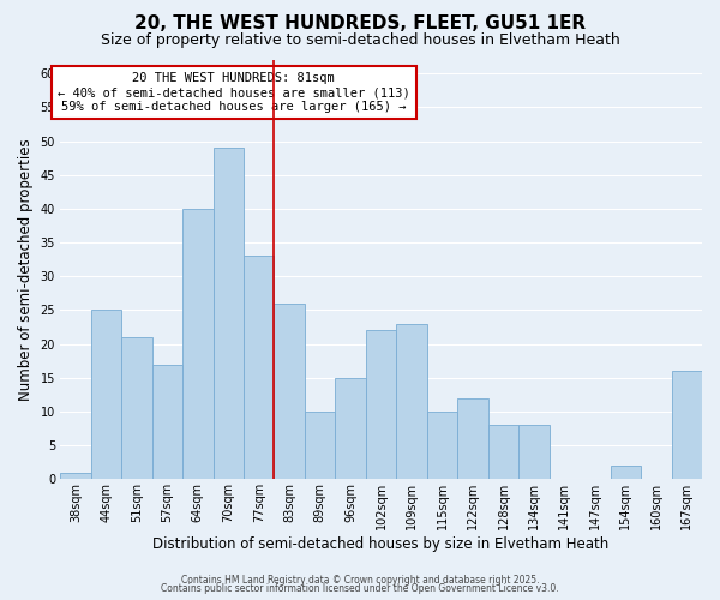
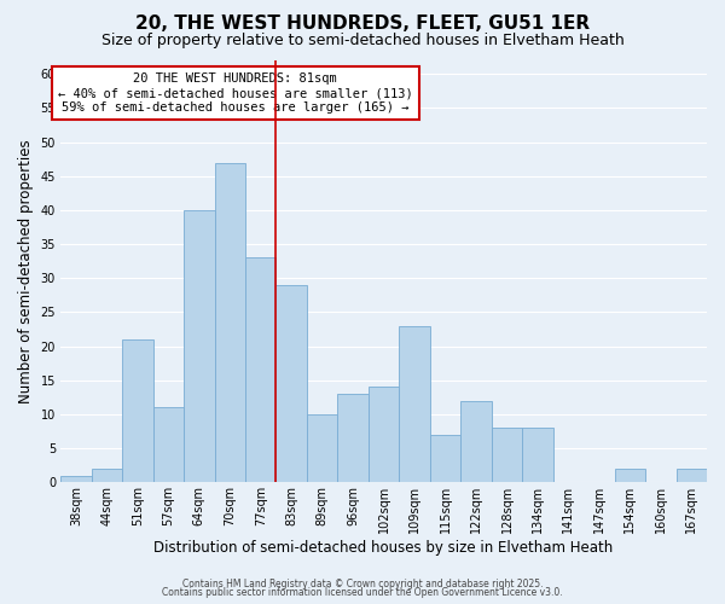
44sqm: 25 -> 2
57sqm: 17 -> 11
70sqm: 49 -> 47
83sqm: 26 -> 29
96sqm: 15 -> 13
102sqm: 22 -> 14
115sqm: 10 -> 7
167sqm: 16 -> 2
